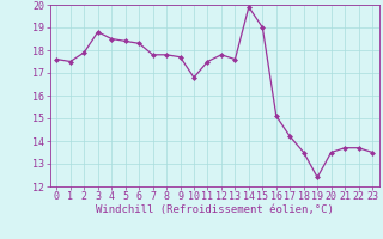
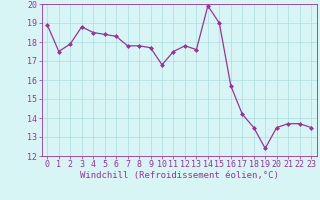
0: 17.6 -> 18.9
16: 15.1 -> 15.7
